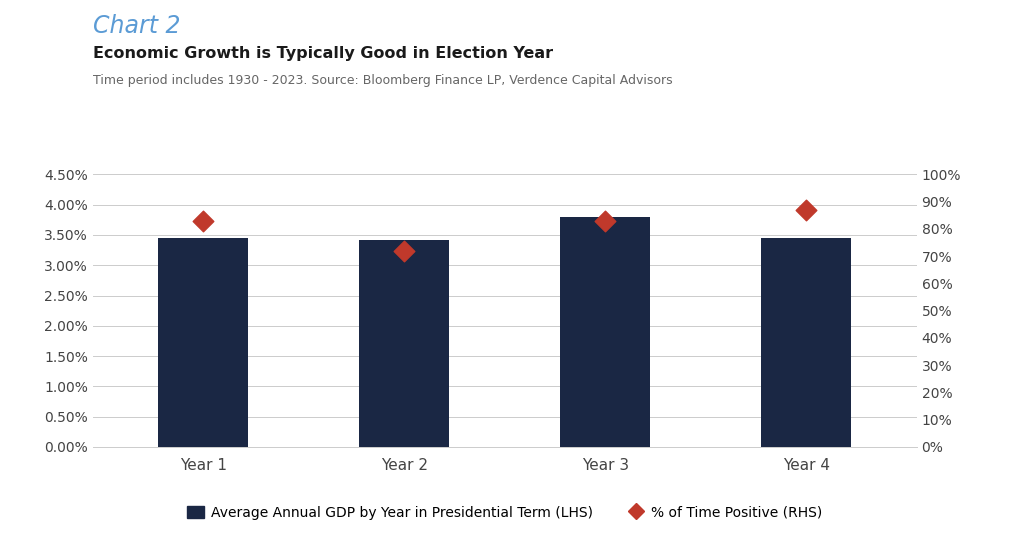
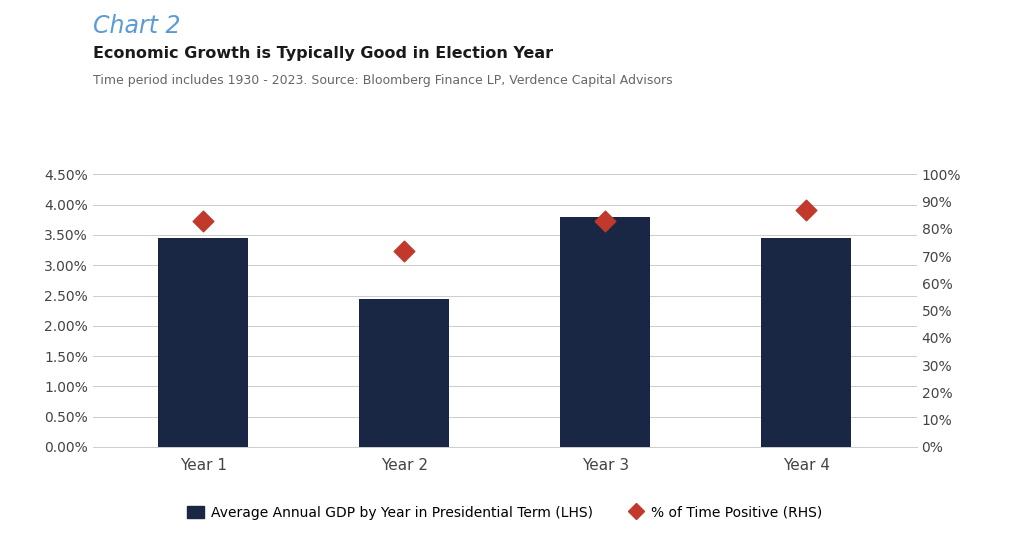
Average Annual GDP by Year in Presidential Term (LHS)/Year 2: 3.42% -> 2.44%
